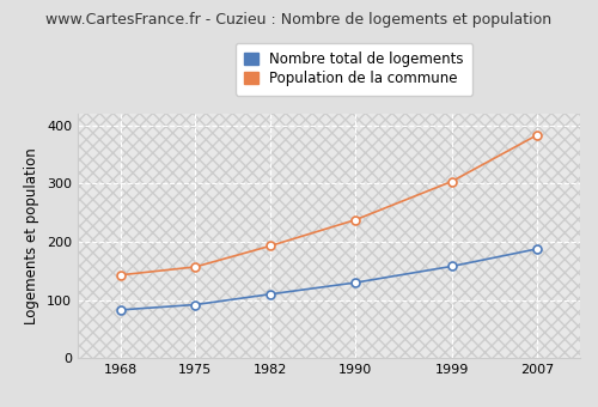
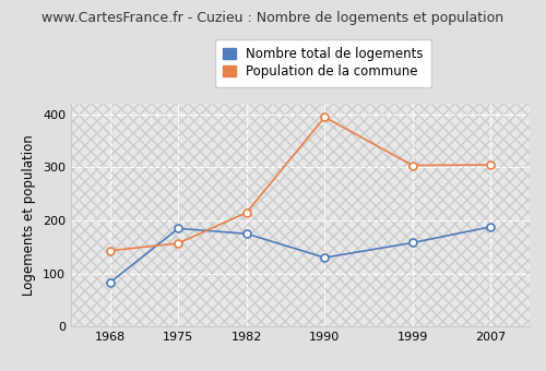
Nombre total de logements/1975: 92 -> 185
Nombre total de logements/1982: 110 -> 175
Population de la commune/1982: 193 -> 215
Population de la commune/1990: 238 -> 395
Population de la commune/2007: 384 -> 305
